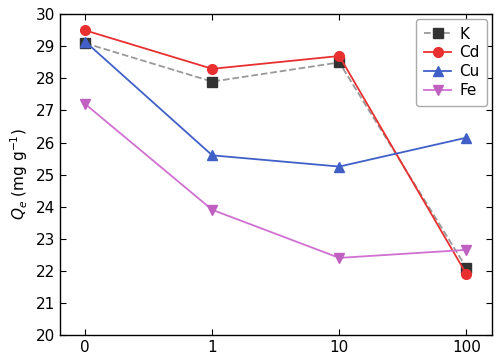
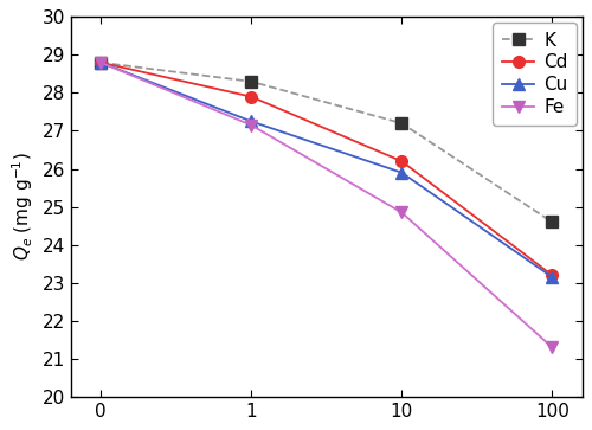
K/0: 29.1 -> 28.8
Cd/0: 29.5 -> 28.8
Cu/0: 29.15 -> 28.80
Fe/0: 27.20 -> 28.80
K/1: 27.9 -> 28.3
Cd/1: 28.3 -> 27.9
Cu/1: 25.60 -> 27.25
Fe/1: 23.90 -> 27.15
K/10: 28.5 -> 27.2
Cd/10: 28.7 -> 26.2
Cu/10: 25.25 -> 25.90
Fe/10: 22.40 -> 24.85
K/100: 22.1 -> 24.6
Cd/100: 21.9 -> 23.2
Cu/100: 26.15 -> 23.15
Fe/100: 22.65 -> 21.30
